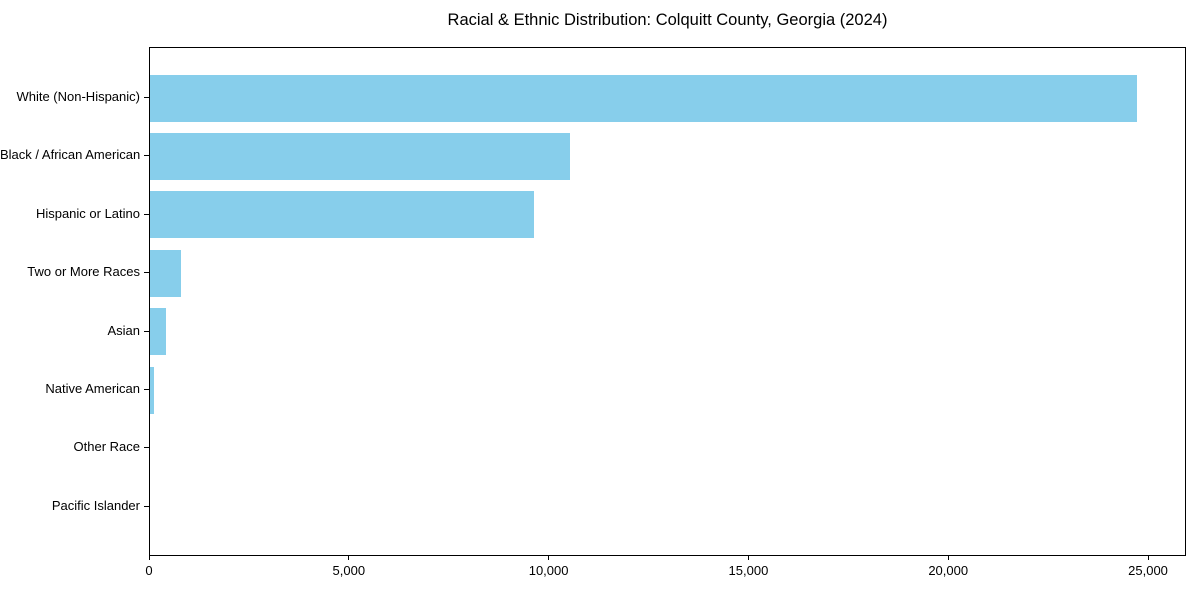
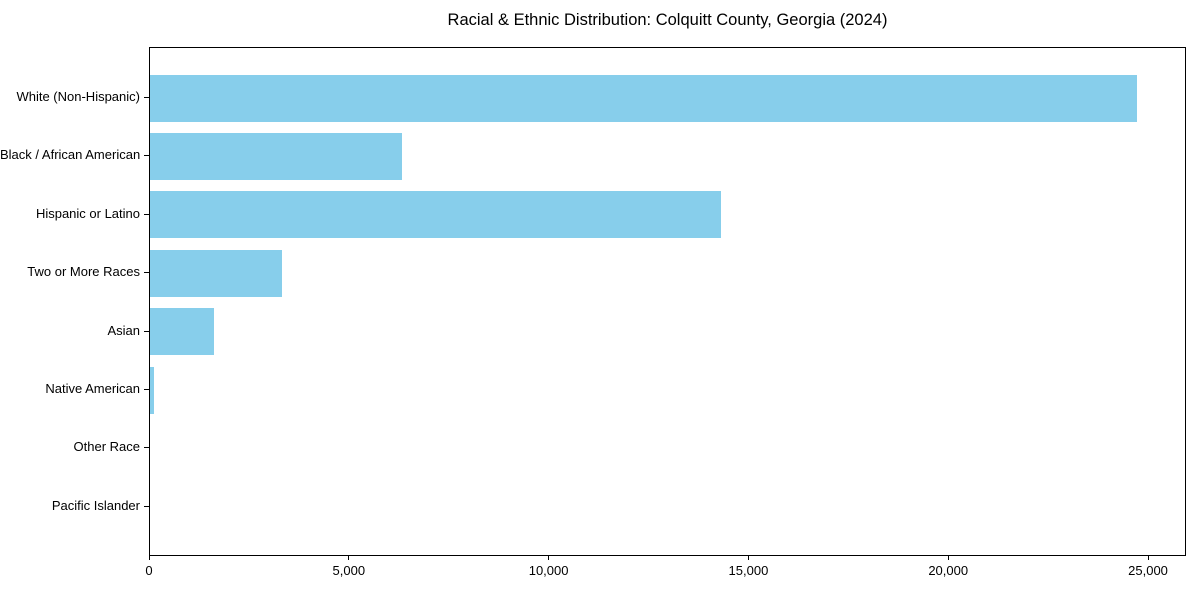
Black / African American: 10500 -> 6300
Hispanic or Latino: 9600 -> 14300
Two or More Races: 800 -> 3300
Asian: 400 -> 1600
